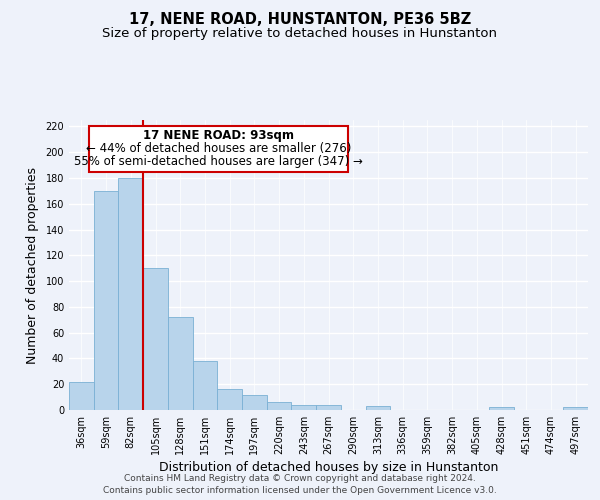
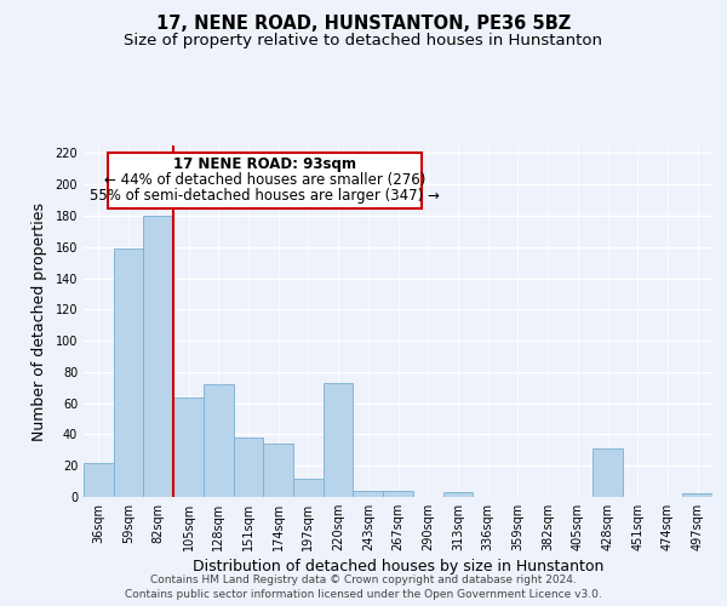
59sqm: 170 -> 159
105sqm: 110 -> 64
174sqm: 16 -> 34
220sqm: 6 -> 73
428sqm: 2 -> 31
